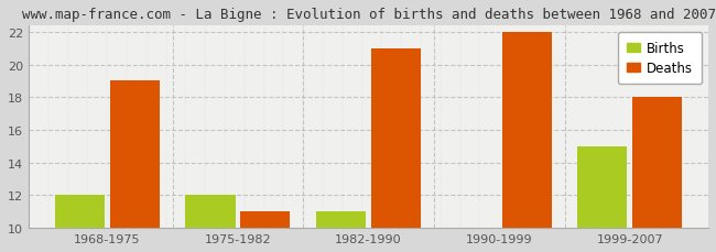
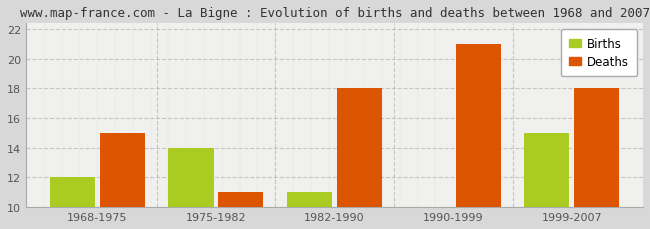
Deaths/1968-1975: 19 -> 15
Births/1975-1982: 12 -> 14
Deaths/1982-1990: 21 -> 18
Deaths/1990-1999: 22 -> 21
